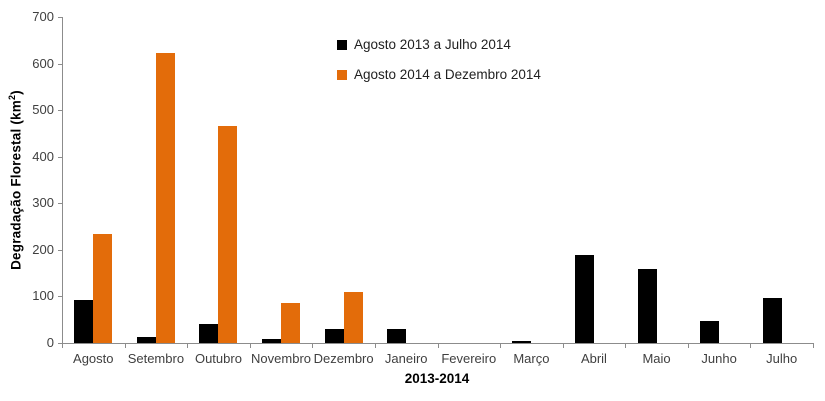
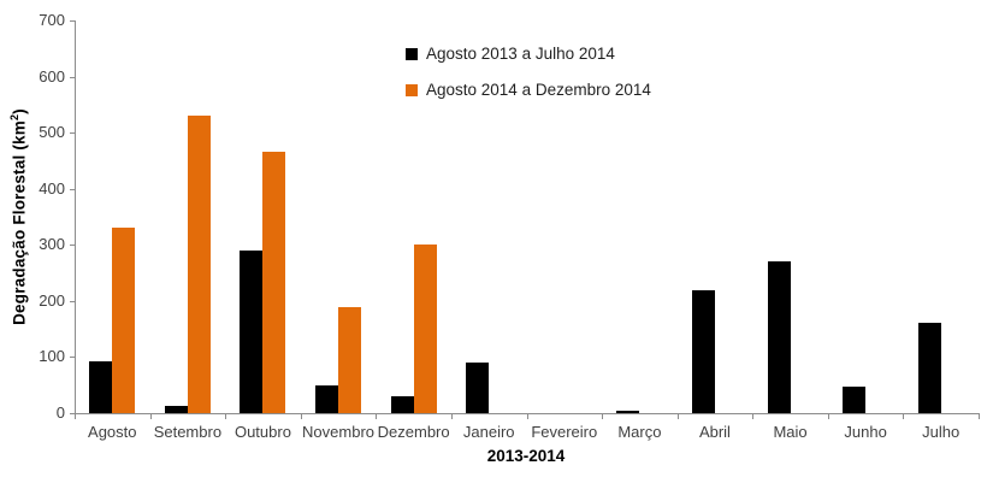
Agosto 2014 a Dezembro 2014/Agosto: 240 -> 330
Agosto 2014 a Dezembro 2014/Setembro: 620 -> 530
Agosto 2013 a Julho 2014/Outubro: 40 -> 290
Agosto 2013 a Julho 2014/Novembro: 10 -> 50
Agosto 2014 a Dezembro 2014/Novembro: 80 -> 190
Agosto 2014 a Dezembro 2014/Dezembro: 110 -> 300
Agosto 2013 a Julho 2014/Janeiro: 30 -> 90
Agosto 2013 a Julho 2014/Abril: 190 -> 220
Agosto 2013 a Julho 2014/Maio: 160 -> 270
Agosto 2013 a Julho 2014/Julho: 100 -> 160
